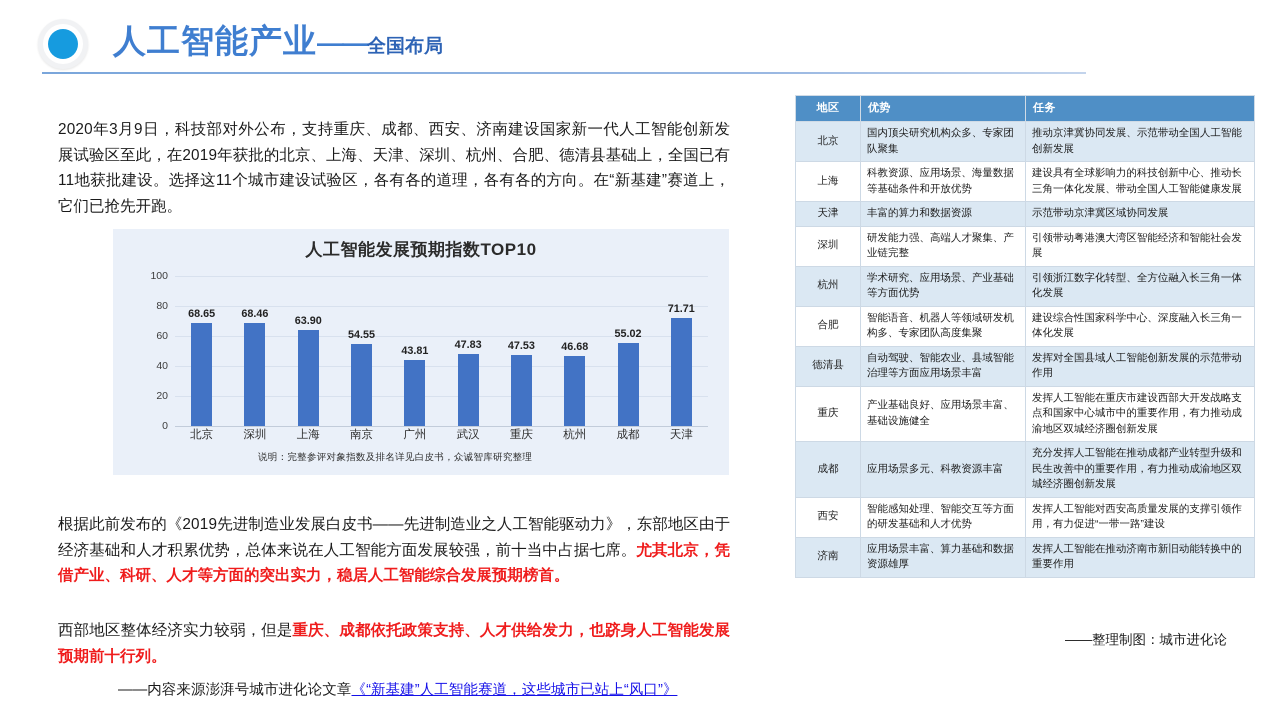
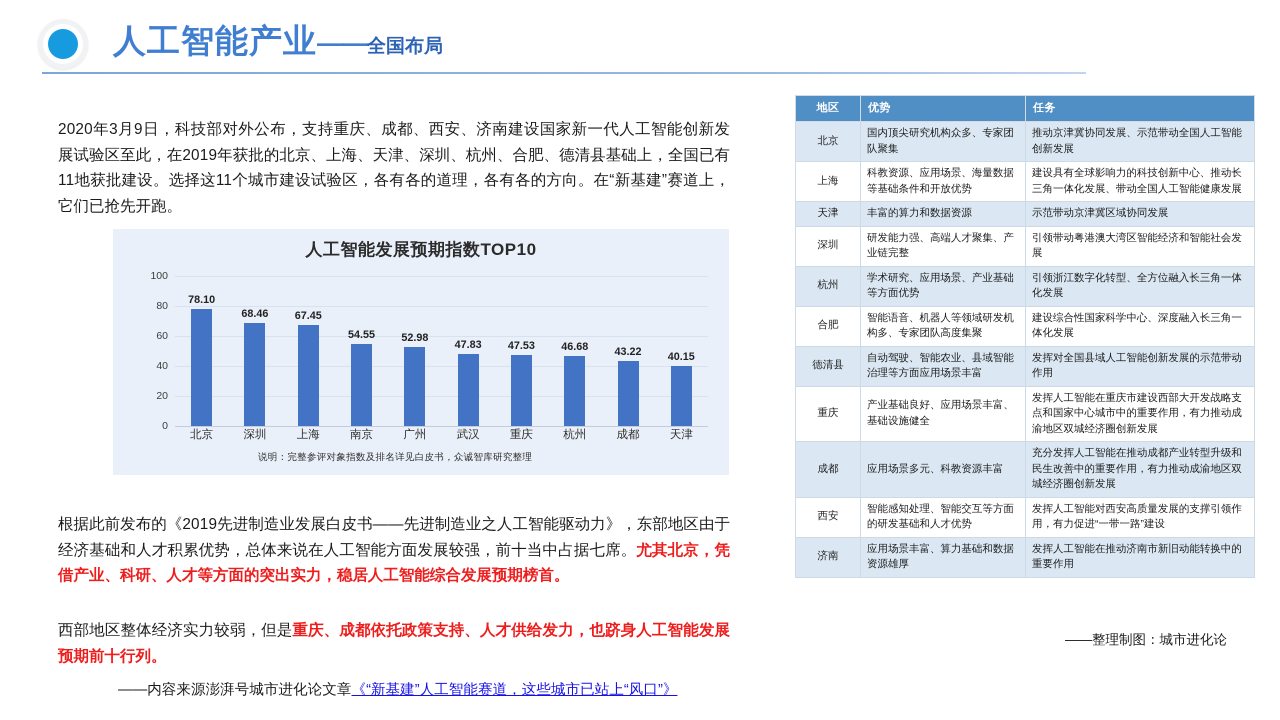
北京: 68.65 -> 78.10
上海: 63.90 -> 67.45
广州: 43.81 -> 52.98
成都: 55.02 -> 43.22
天津: 71.71 -> 40.15
